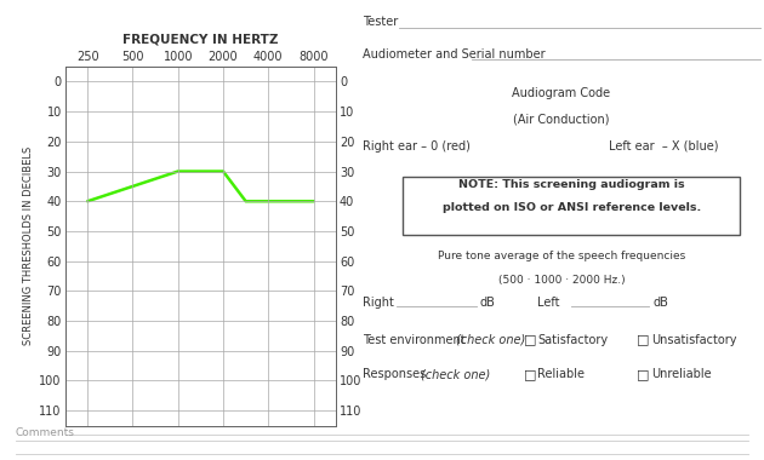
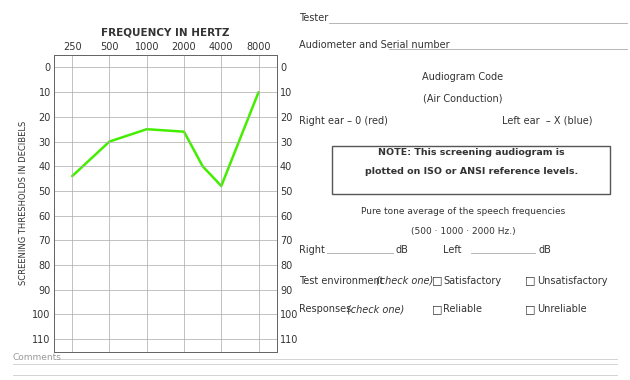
250: 40 -> 44
500: 35 -> 30
1000: 30 -> 25
2000: 30 -> 26
4000: 40 -> 48
8000: 40 -> 10
